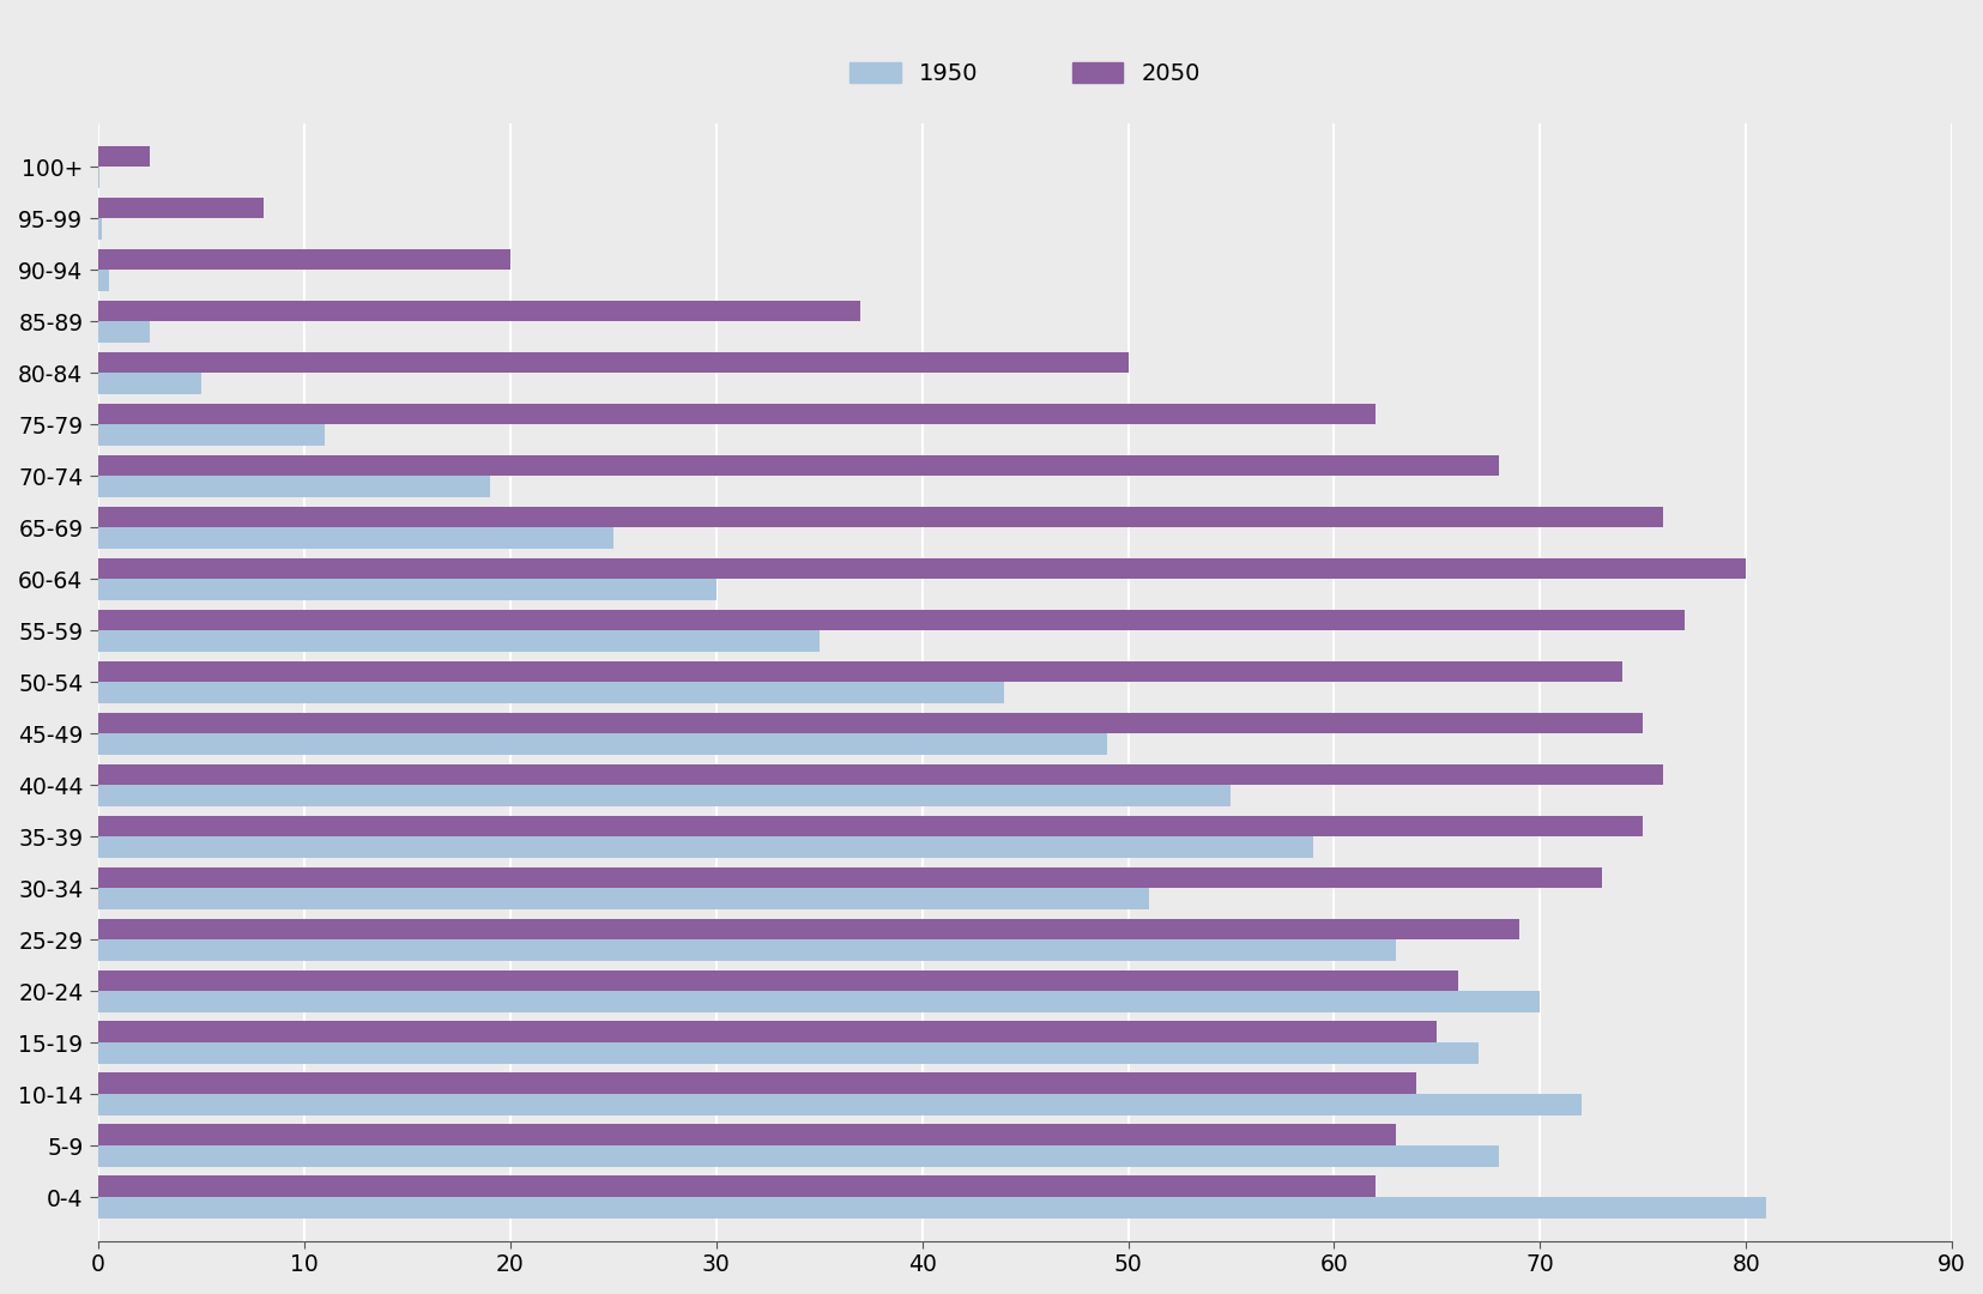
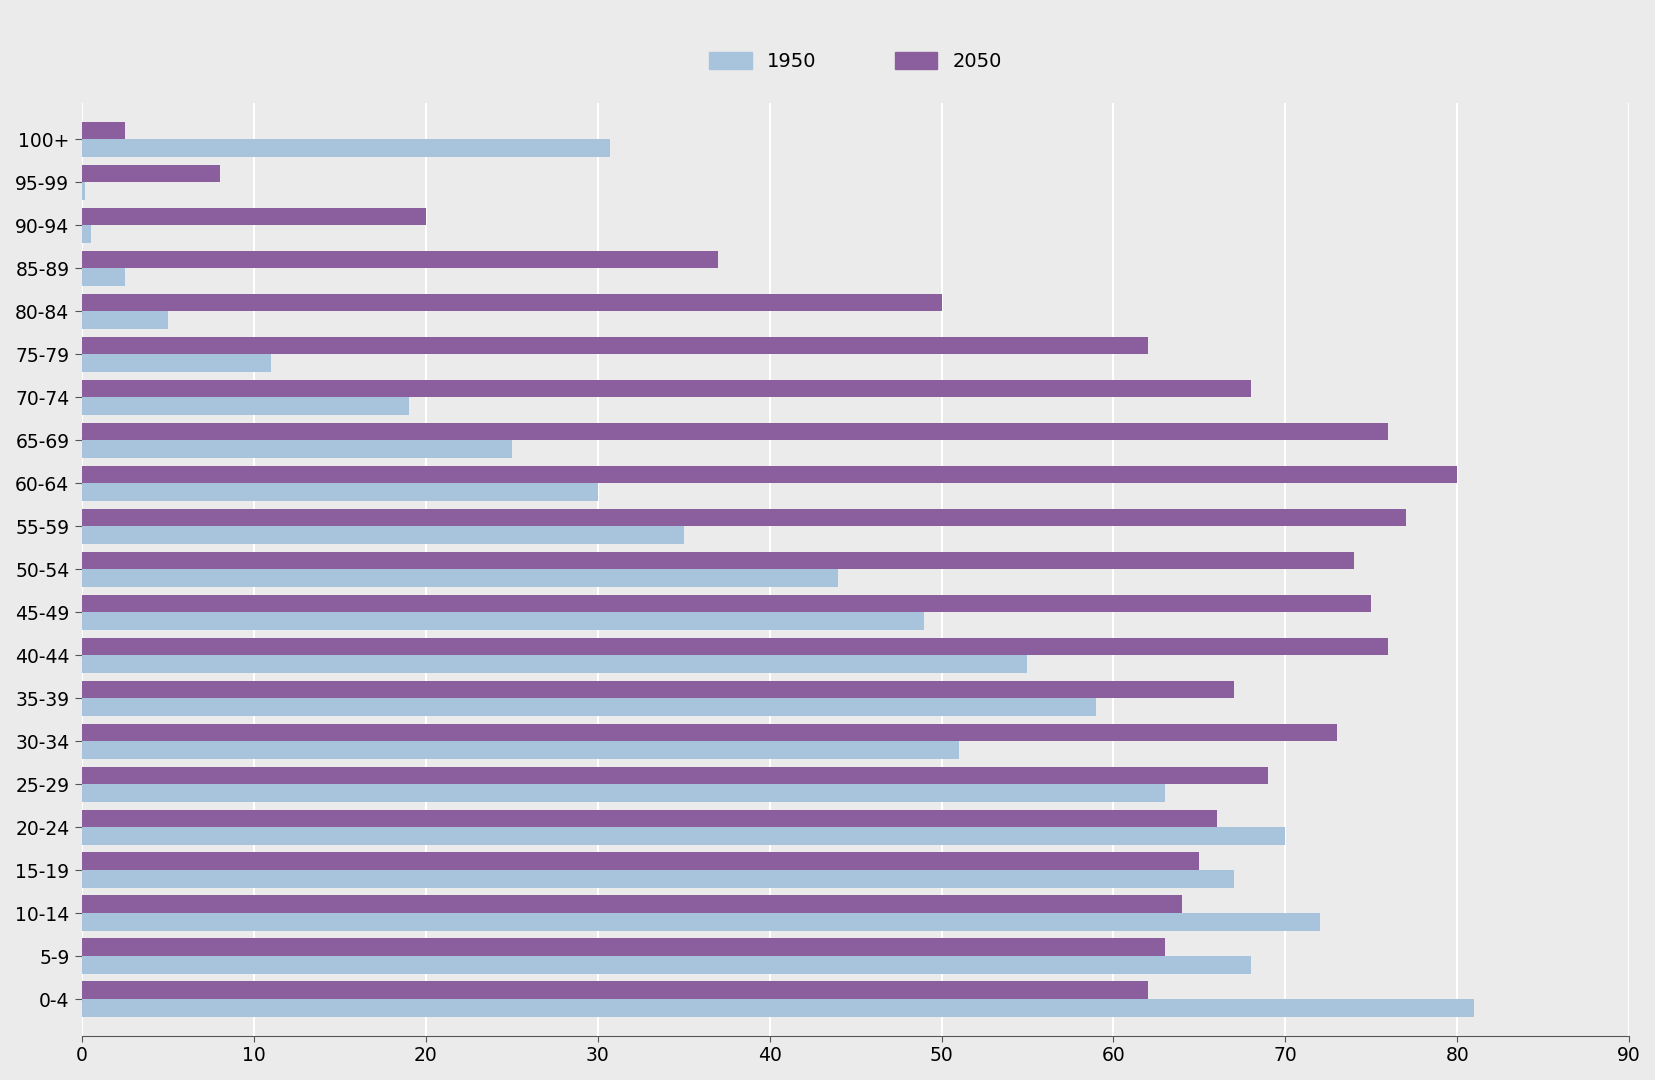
1950/100+: 0.1 -> 30.7
2050/35-39: 75.0 -> 67.0
